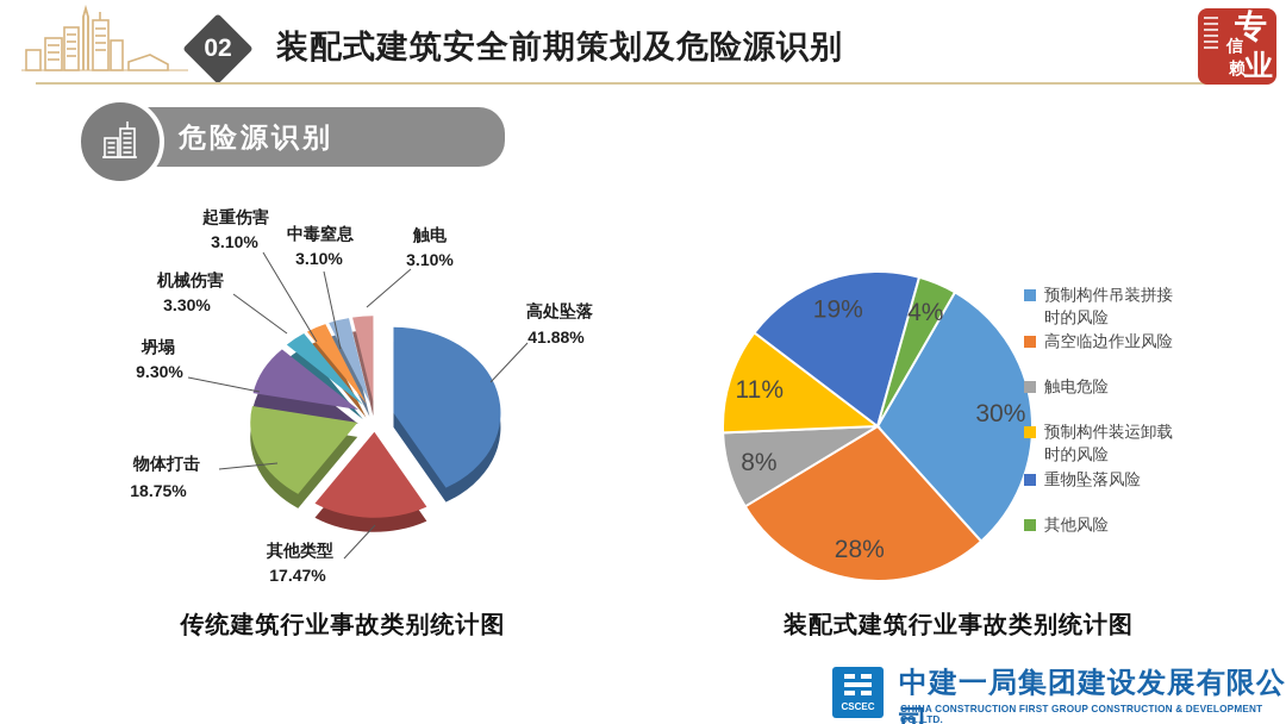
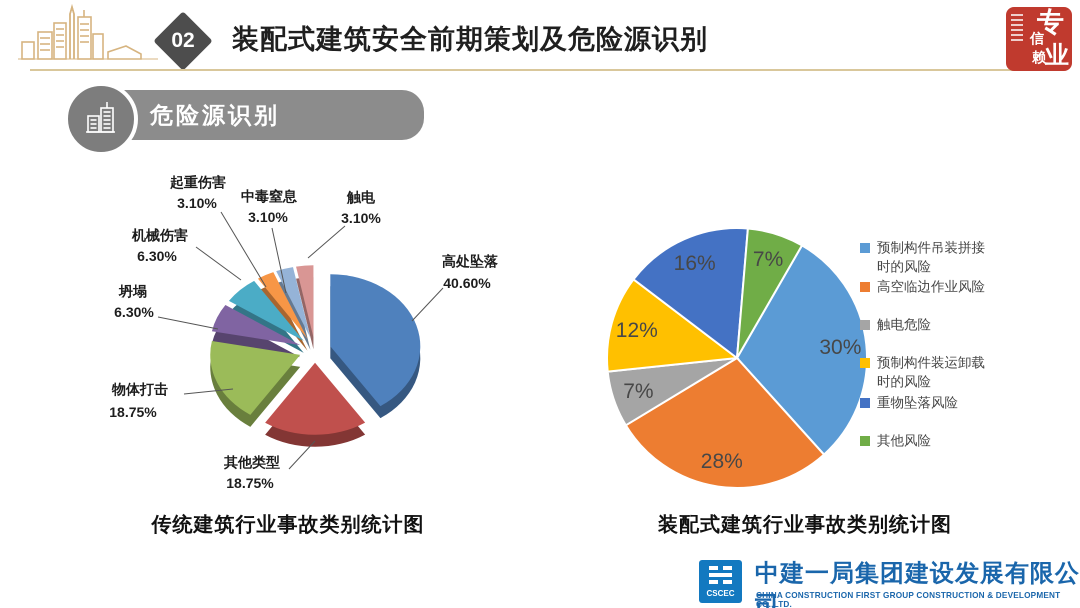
传统建筑行业事故类别统计图/高处坠落: 41.88% -> 40.60%
传统建筑行业事故类别统计图/其他类型: 17.47% -> 18.75%
传统建筑行业事故类别统计图/坍塌: 9.30% -> 6.30%
传统建筑行业事故类别统计图/机械伤害: 3.30% -> 6.30%
装配式建筑行业事故类别统计图/触电危险: 8% -> 7%
装配式建筑行业事故类别统计图/预制构件装运卸载时的风险: 11% -> 12%
装配式建筑行业事故类别统计图/重物坠落风险: 19% -> 16%
装配式建筑行业事故类别统计图/其他风险: 4% -> 7%
